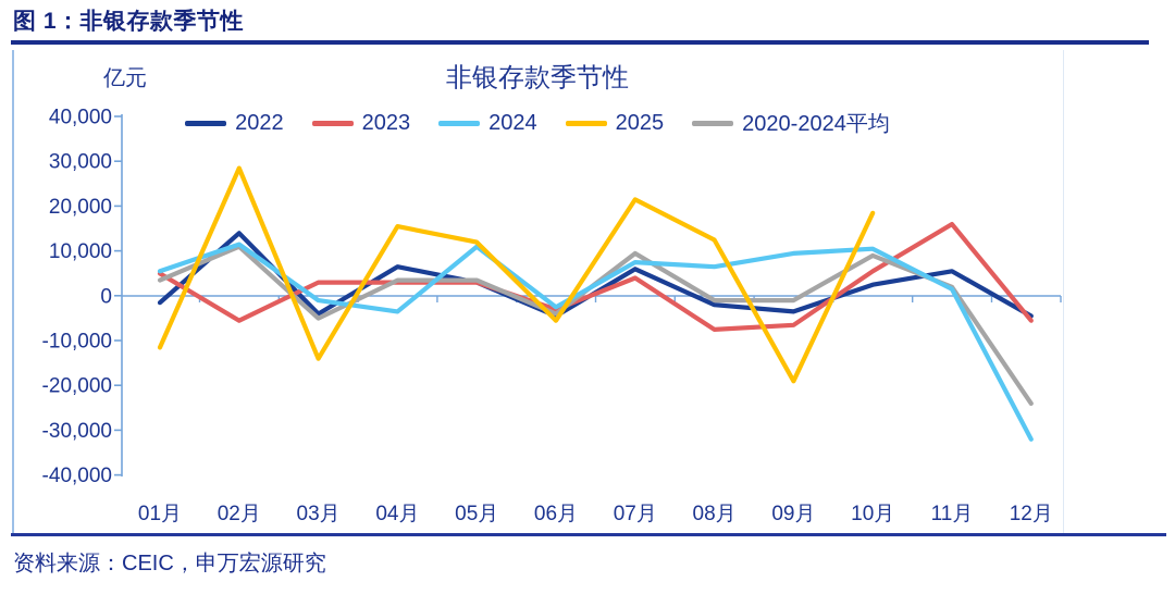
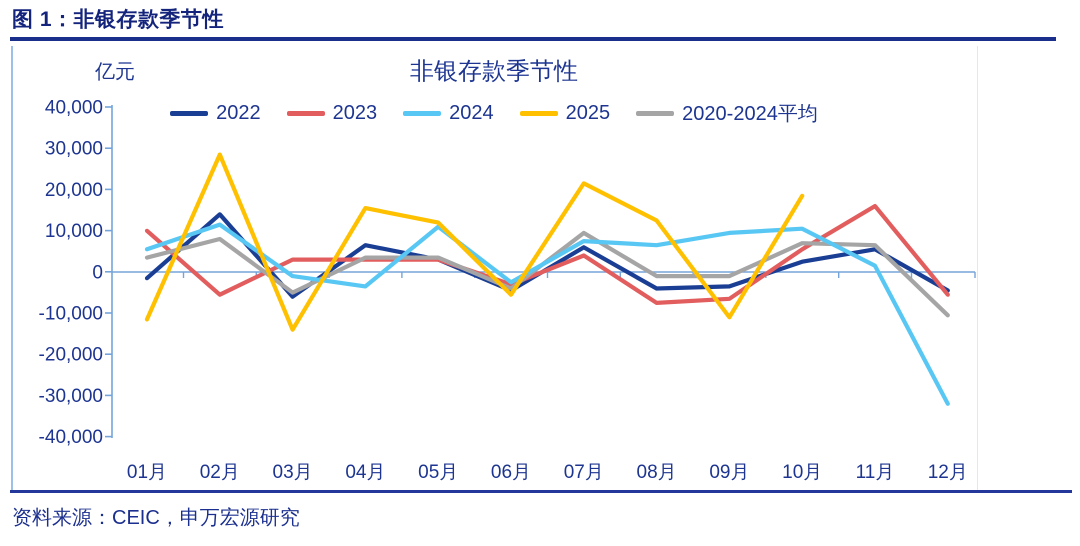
2023/01月: 5000 -> 10000
2020-2024平均/02月: 11000 -> 8000
2022/03月: -4000 -> -6000
2022/08月: -2000 -> -4000
2025/09月: -19000 -> -11000
2020-2024平均/10月: 9000 -> 7000
2020-2024平均/11月: 2000 -> 6000
2020-2024平均/12月: -24000 -> -10000
